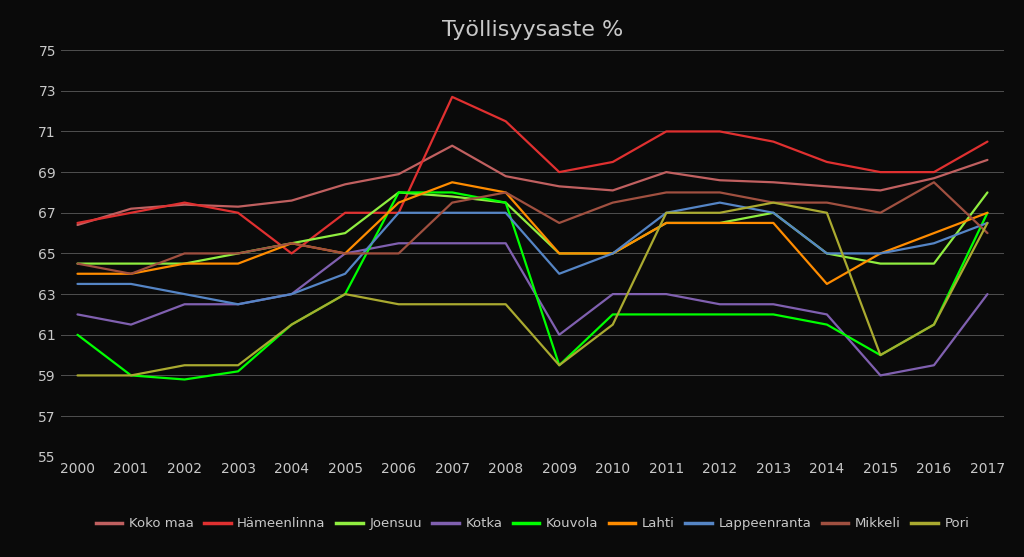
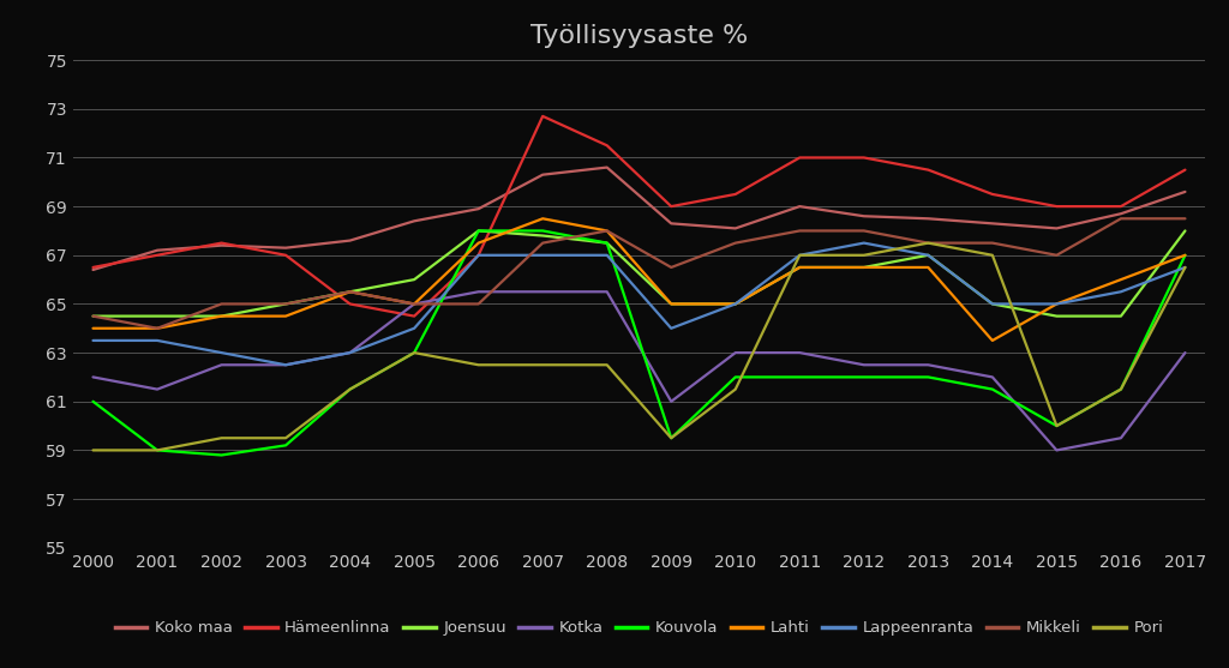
Hämeenlinna/2005: 67.0 -> 64.5
Koko maa/2008: 68.8 -> 70.6
Mikkeli/2017: 66.0 -> 68.5
